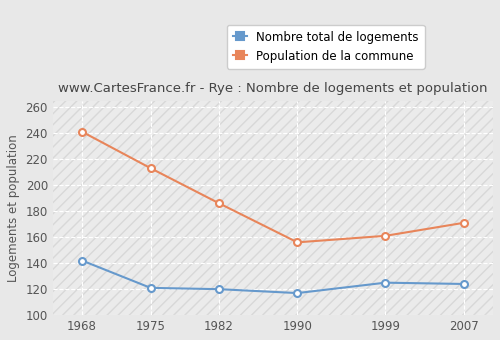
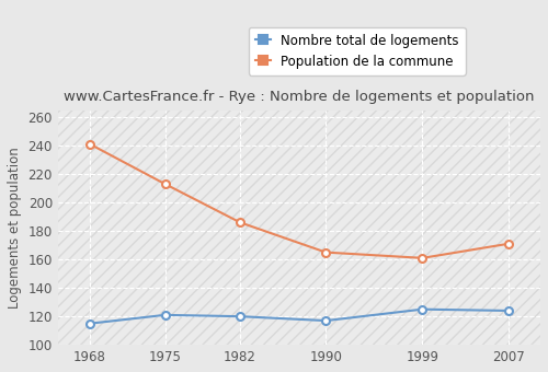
Nombre total de logements/1968: 142 -> 115
Population de la commune/1990: 156 -> 165
